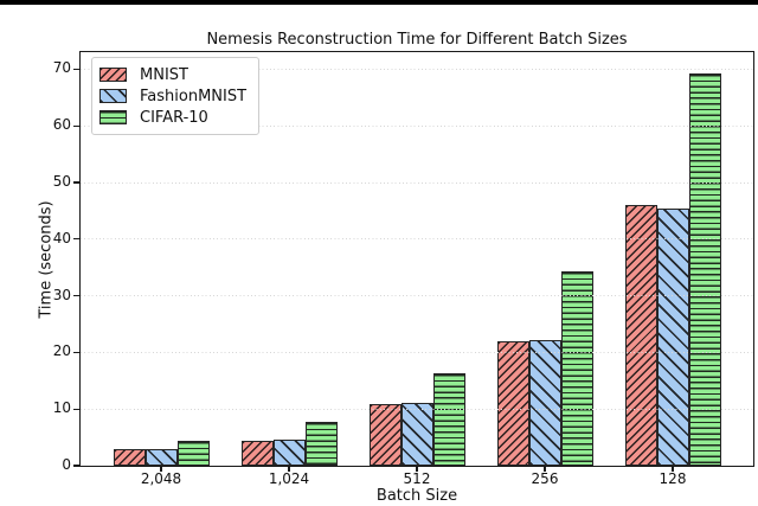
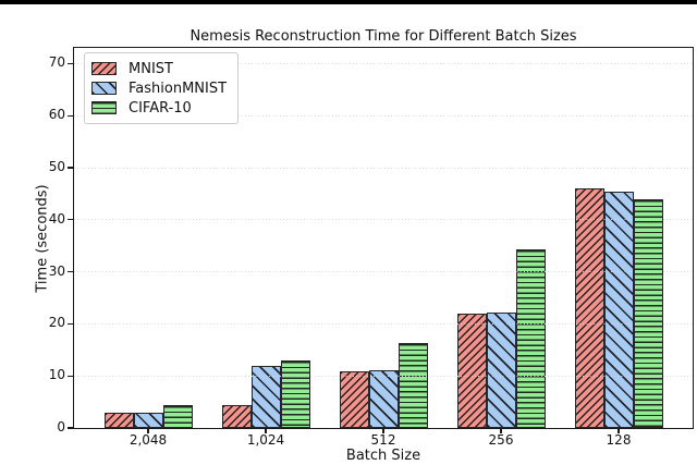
FashionMNIST/1,024: 5 -> 12
CIFAR-10/1,024: 8 -> 13
CIFAR-10/128: 69 -> 44
